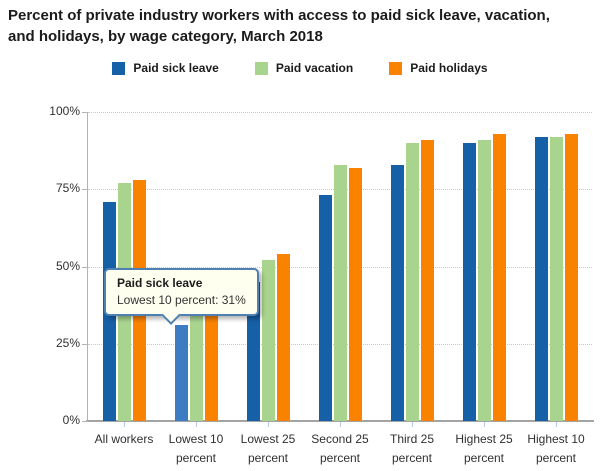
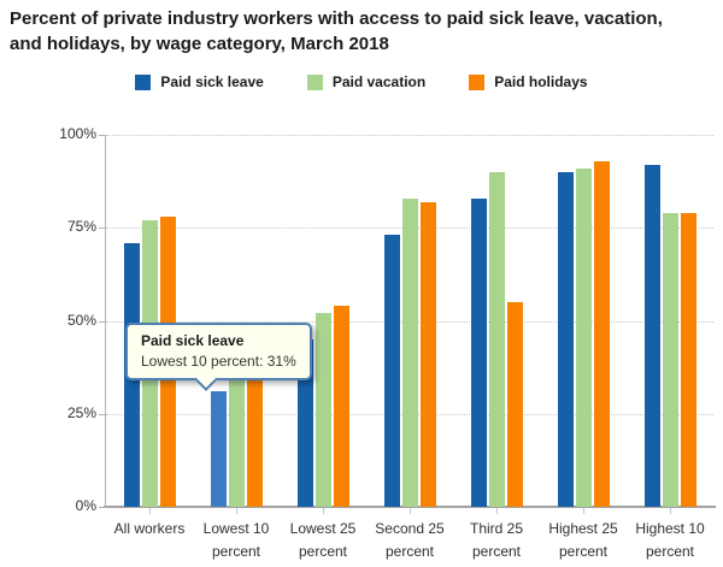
Paid holidays/Third 25 percent: 91% -> 55%
Paid vacation/Highest 10 percent: 92% -> 79%
Paid holidays/Highest 10 percent: 93% -> 79%
